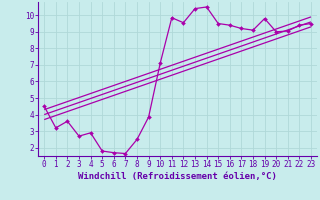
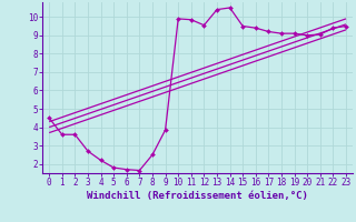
1: 3.2 -> 3.6
4: 2.9 -> 2.2
10: 7.1 -> 9.9
19: 9.8 -> 9.1
